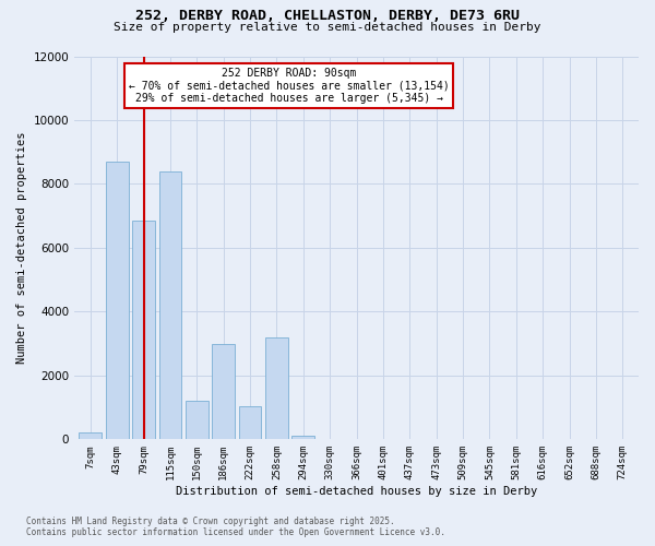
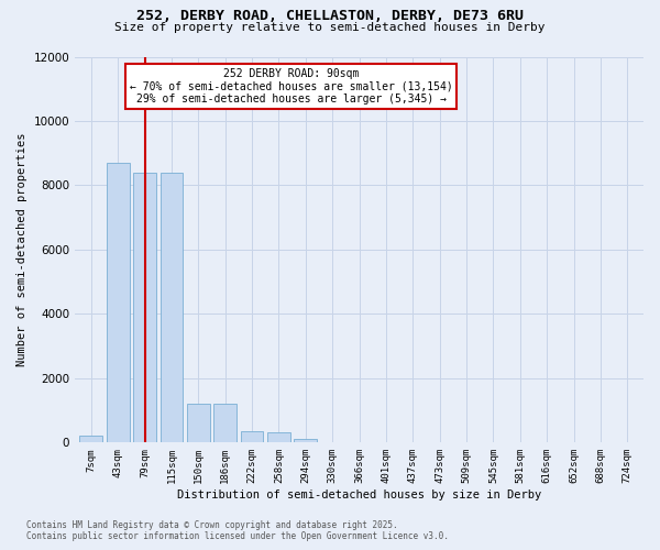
79sqm: 6850 -> 8400
186sqm: 3000 -> 1200
222sqm: 1050 -> 350
258sqm: 3200 -> 320
